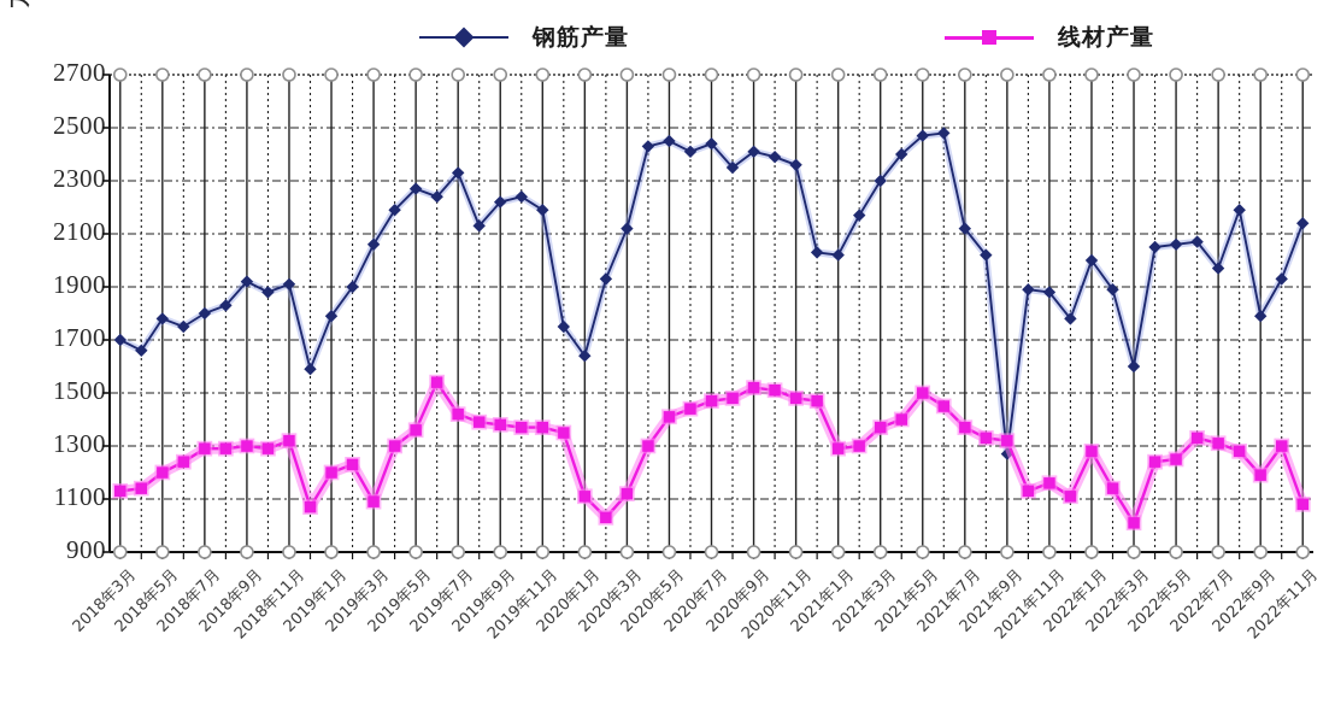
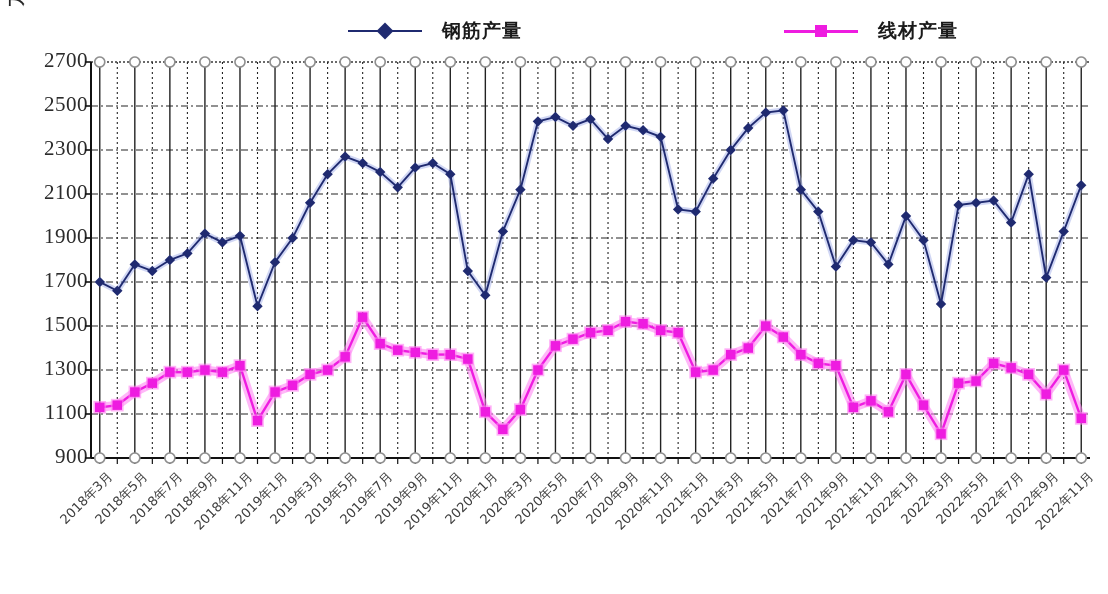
线材产量/2019年3月: 1090 -> 1280
钢筋产量/2019年7月: 2330 -> 2200
钢筋产量/2021年9月: 1270 -> 1770
钢筋产量/2022年9月: 1790 -> 1720
